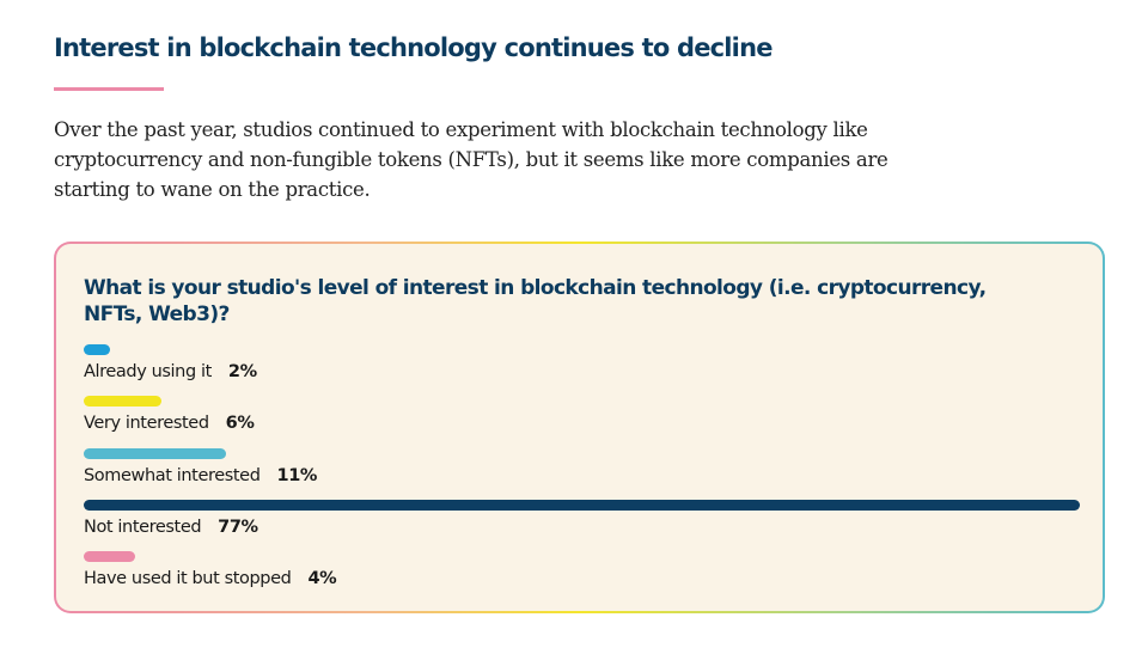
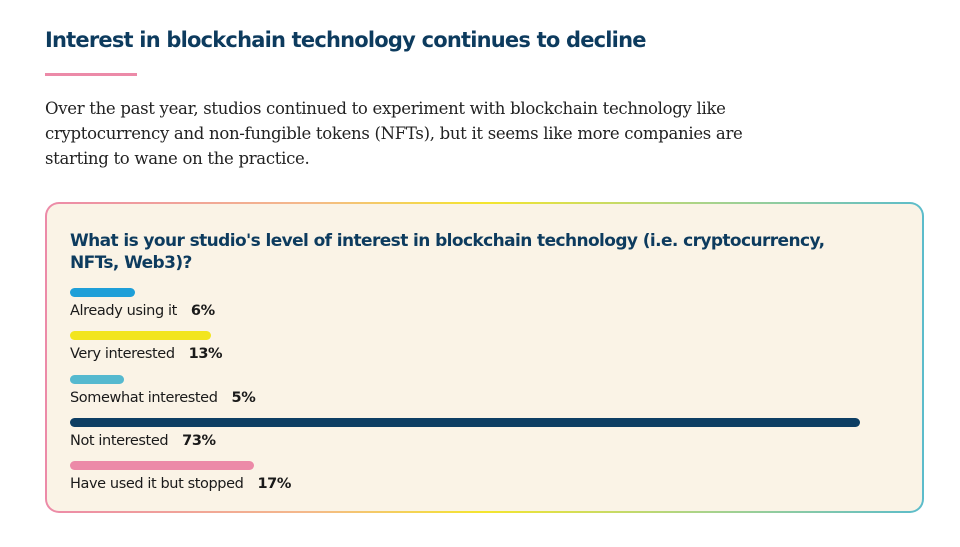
Already using it: 2% -> 6%
Very interested: 6% -> 13%
Somewhat interested: 11% -> 5%
Not interested: 77% -> 73%
Have used it but stopped: 4% -> 17%
